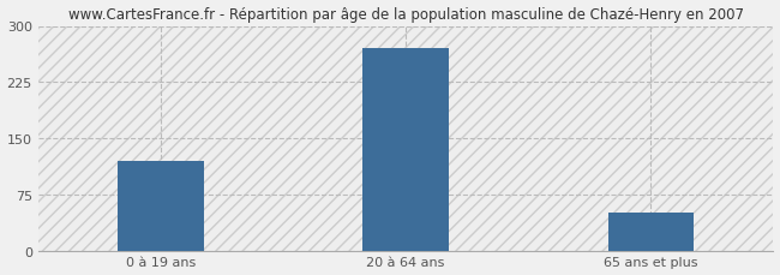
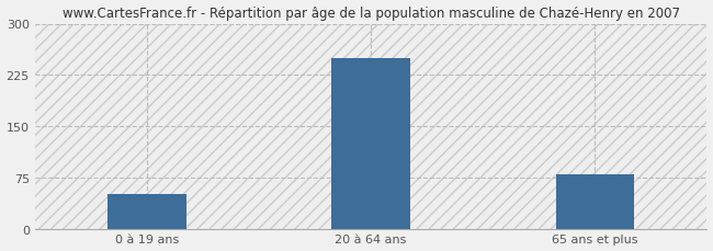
0 à 19 ans: 120 -> 50
20 à 64 ans: 270 -> 250
65 ans et plus: 50 -> 80
